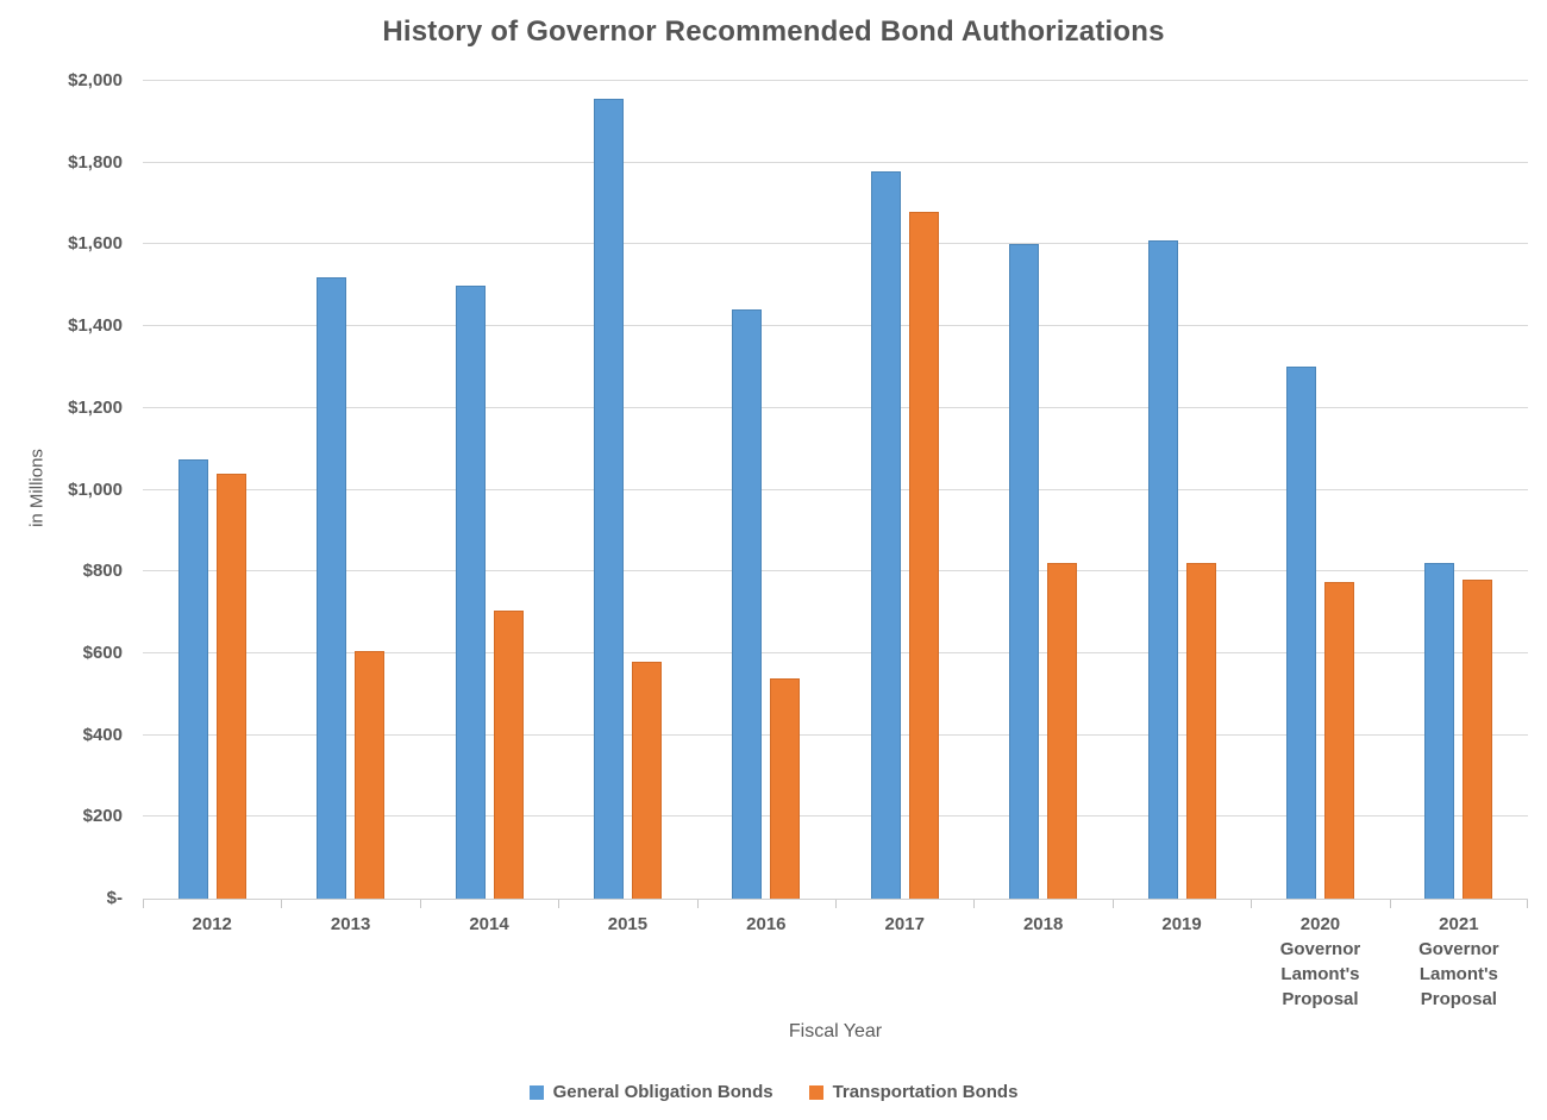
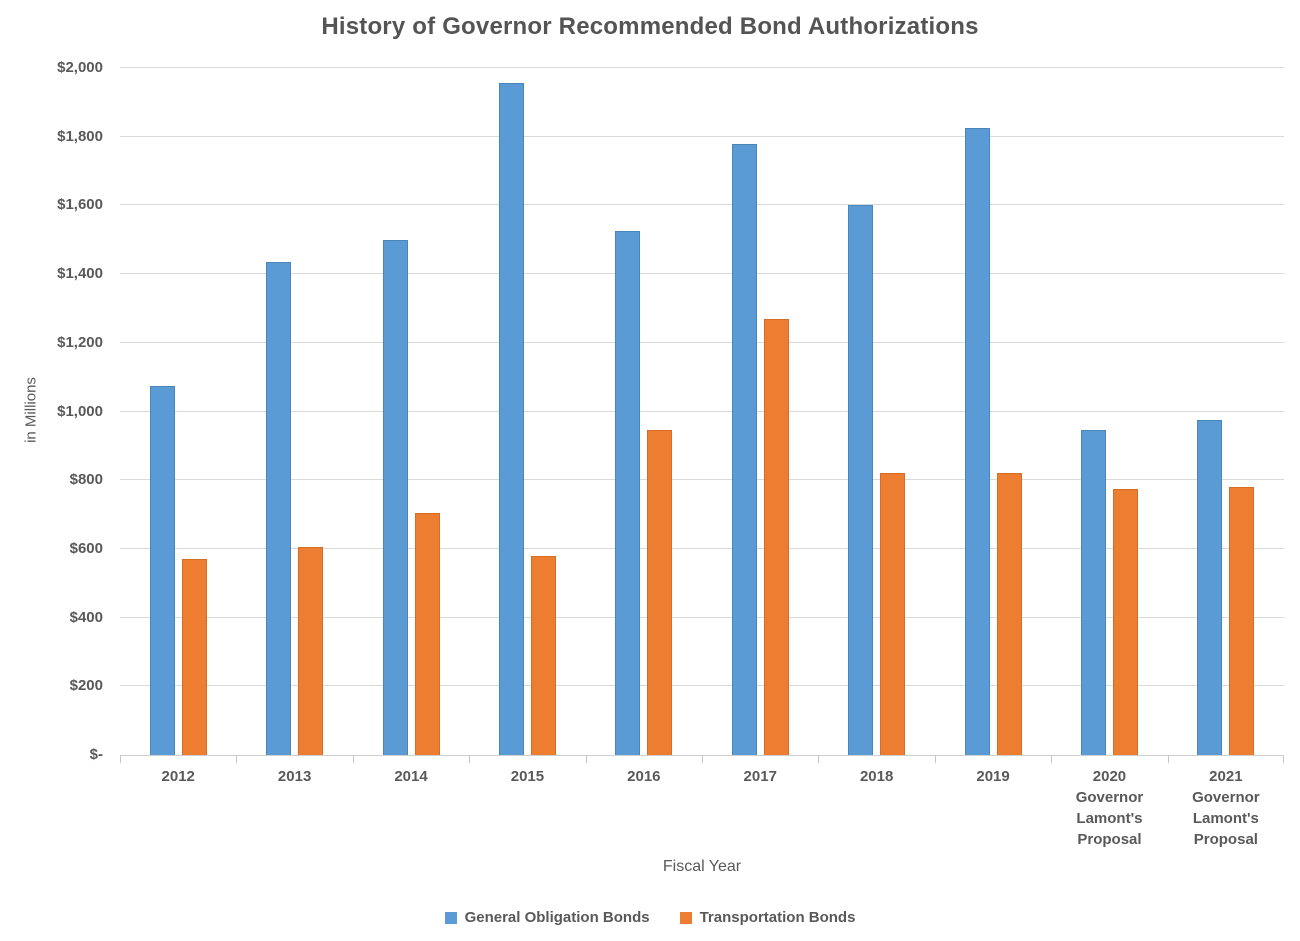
Transportation Bonds/2012: $1040 -> $570
General Obligation Bonds/2013: $1520 -> $1440
General Obligation Bonds/2016: $1440 -> $1520
Transportation Bonds/2016: $540 -> $940
Transportation Bonds/2017: $1680 -> $1270
General Obligation Bonds/2019: $1610 -> $1820
General Obligation Bonds/2020 Governor Lamont's Proposal: $1300 -> $940
General Obligation Bonds/2021 Governor Lamont's Proposal: $820 -> $980
